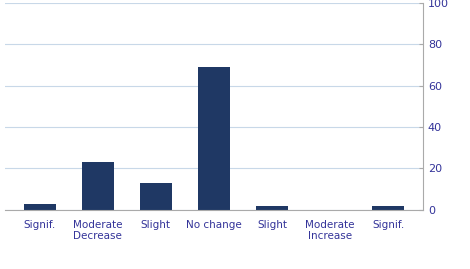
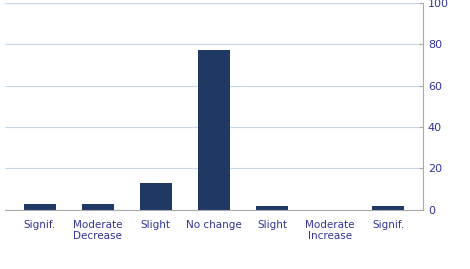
Moderate Decrease: 23 -> 3
No change: 69 -> 77
